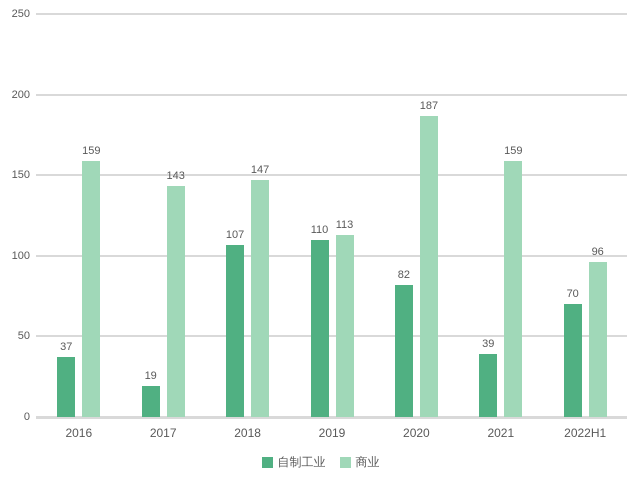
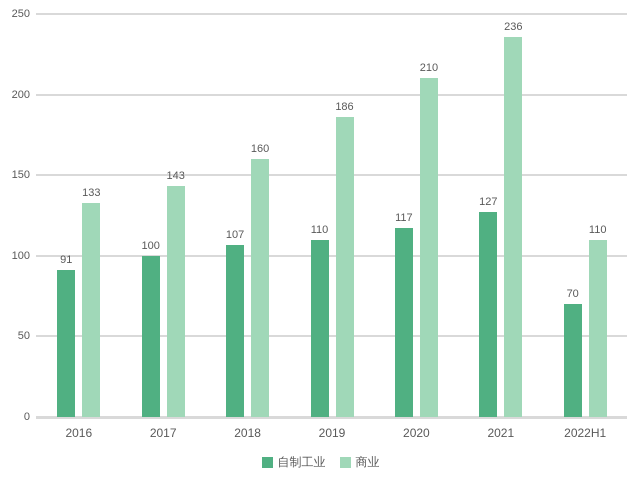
自制工业/2016: 37 -> 91
商业/2016: 159 -> 133
自制工业/2017: 19 -> 100
商业/2018: 147 -> 160
商业/2019: 113 -> 186
自制工业/2020: 82 -> 117
商业/2020: 187 -> 210
自制工业/2021: 39 -> 127
商业/2021: 159 -> 236
商业/2022H1: 96 -> 110
